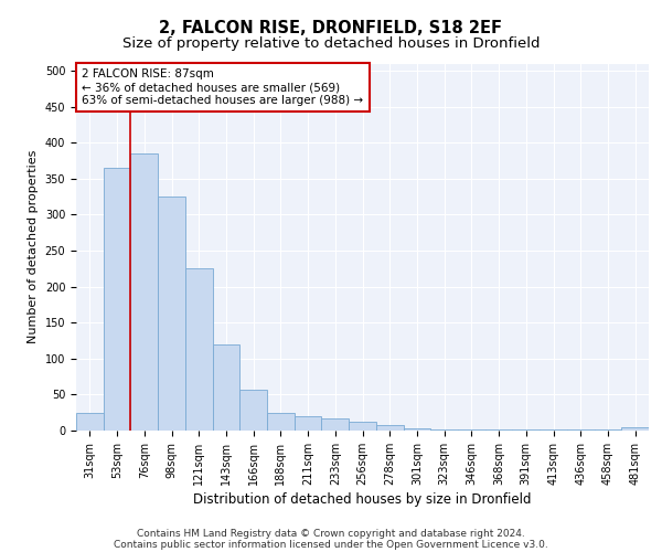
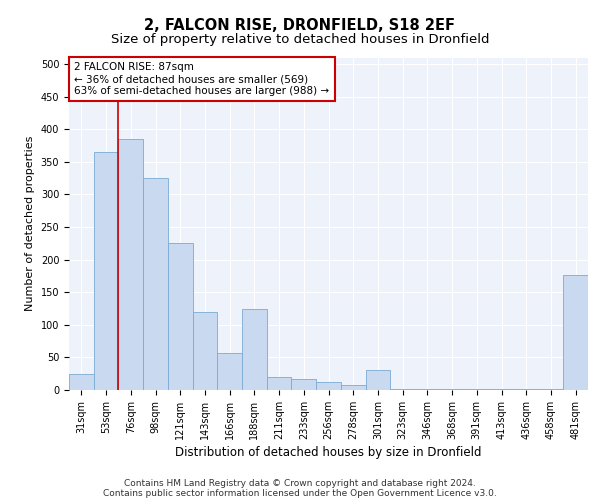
188sqm: 25 -> 124
301sqm: 3 -> 30
481sqm: 4 -> 176
